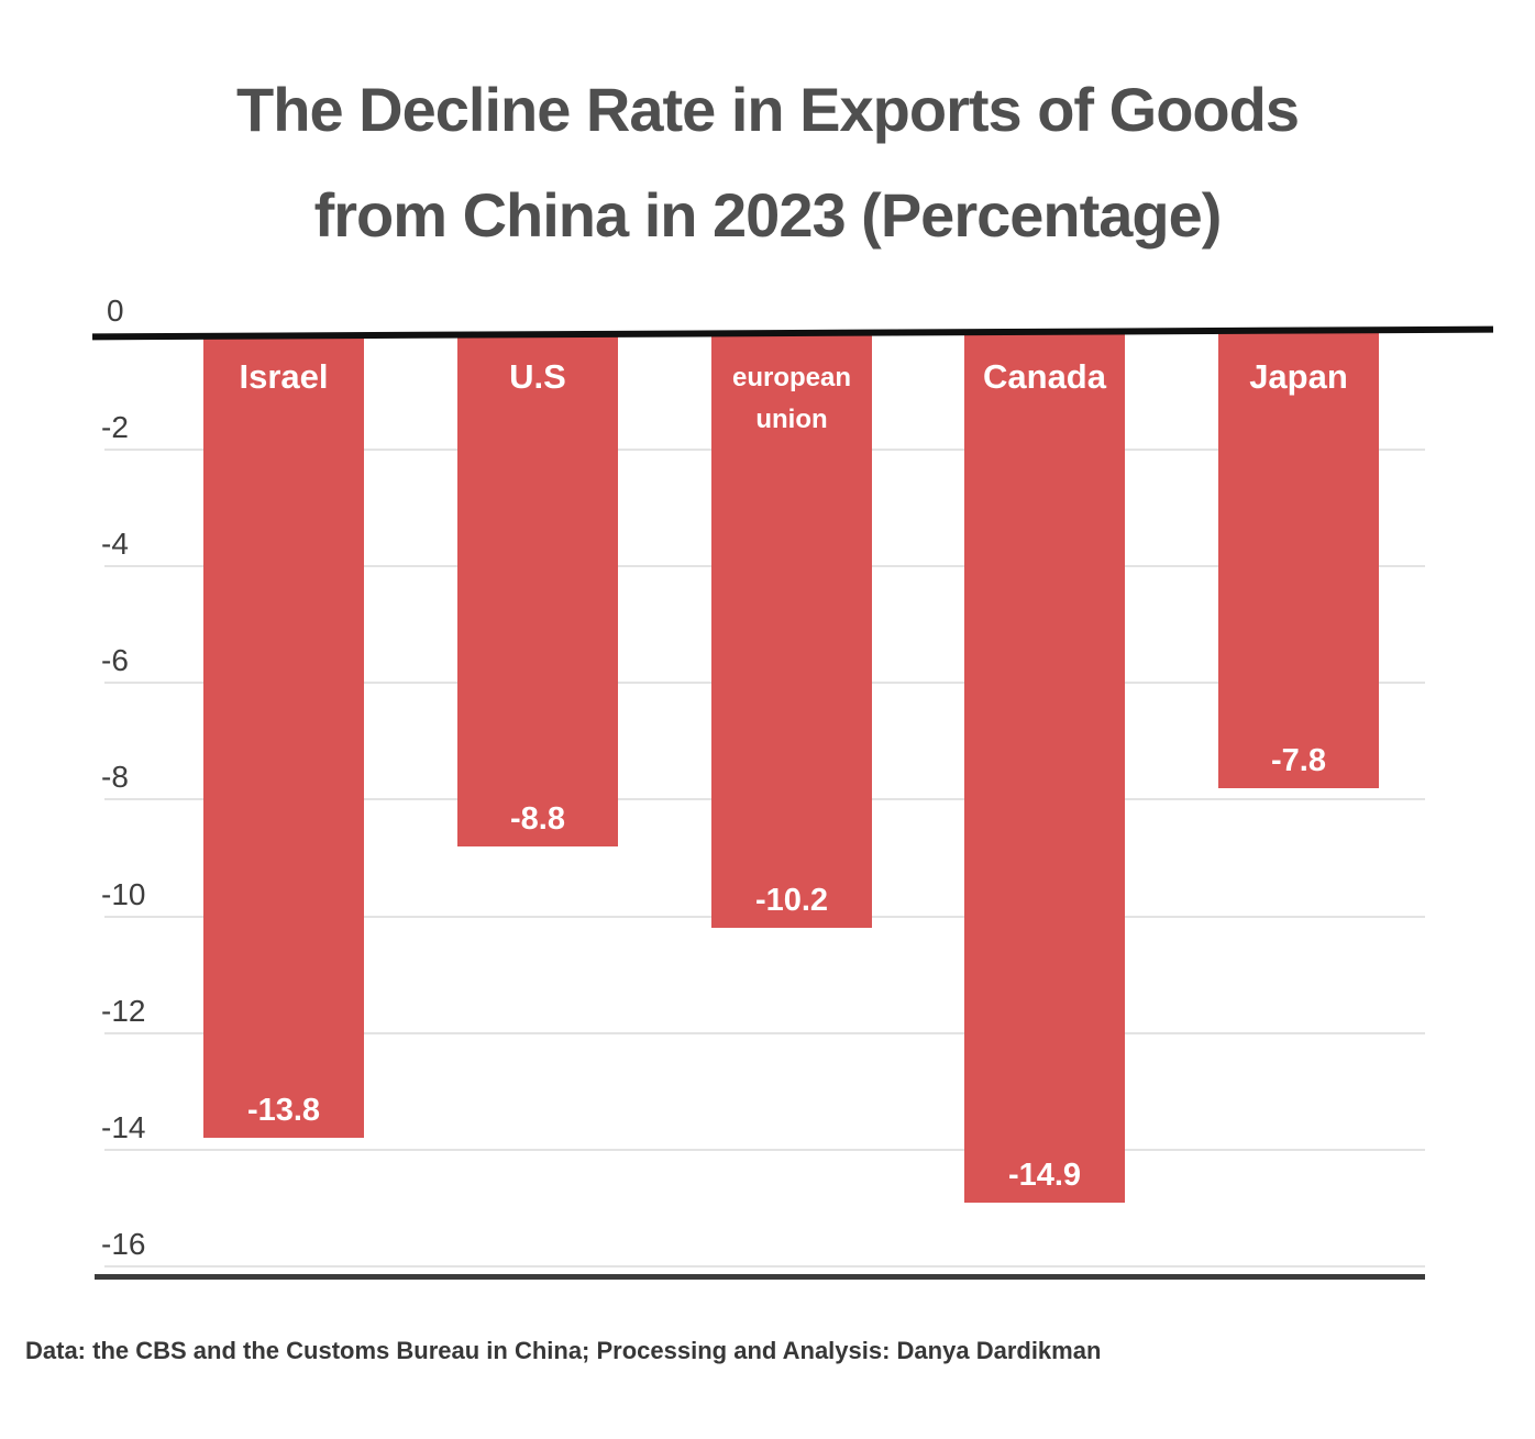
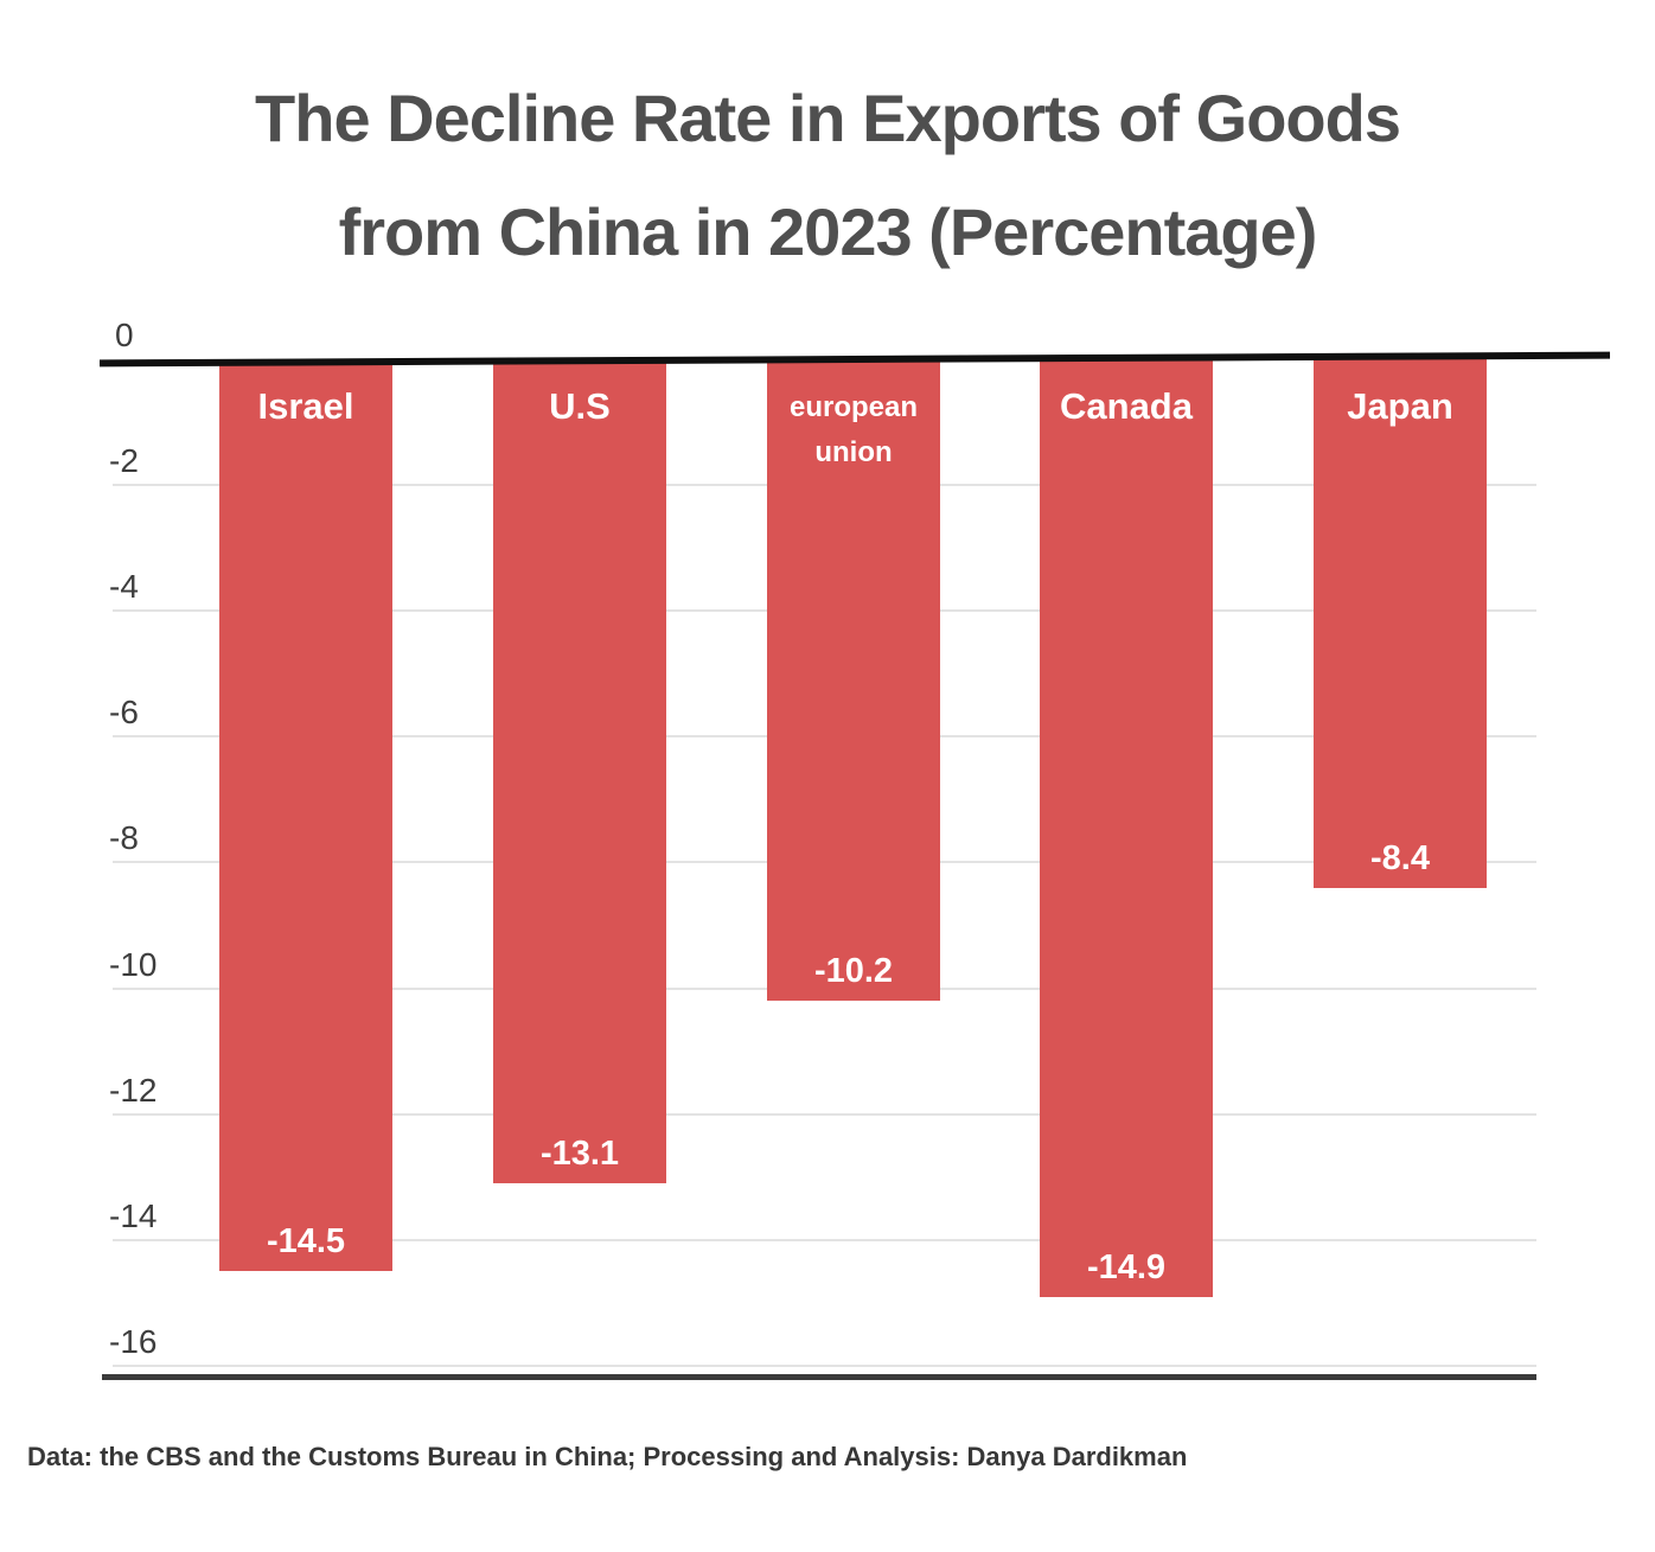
Israel: -13.8 -> -14.5
U.S: -8.8 -> -13.1
Japan: -7.8 -> -8.4
